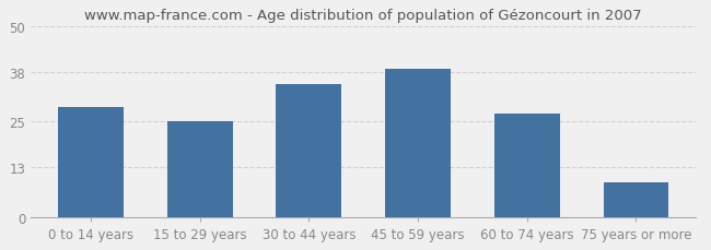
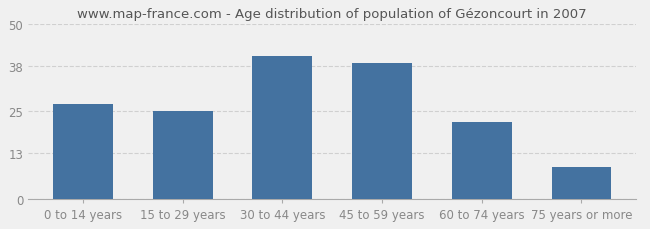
0 to 14 years: 29 -> 27
30 to 44 years: 35 -> 41
60 to 74 years: 27 -> 22
